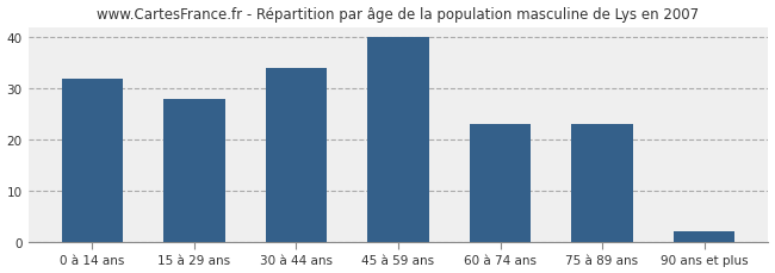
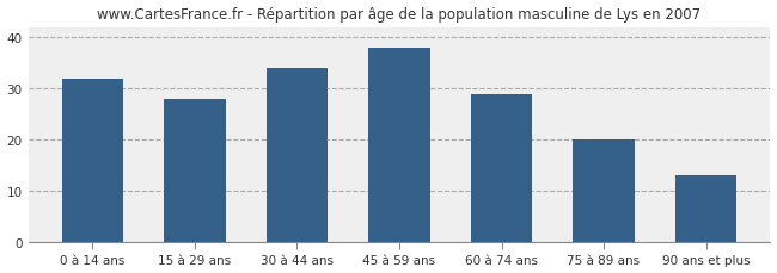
45 à 59 ans: 40 -> 38
60 à 74 ans: 23 -> 29
75 à 89 ans: 23 -> 20
90 ans et plus: 2 -> 13
